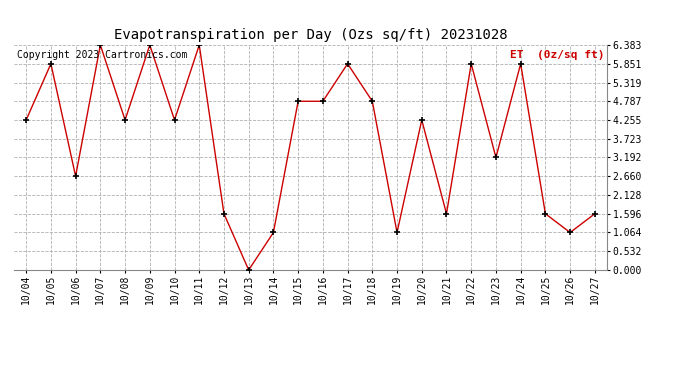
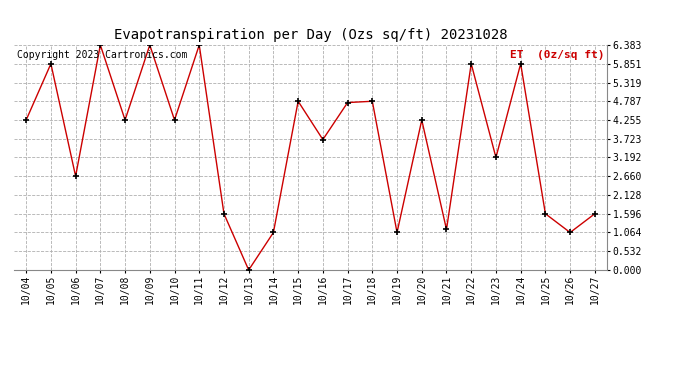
10/16: 4.79 -> 3.70
10/17: 5.85 -> 4.75
10/21: 1.60 -> 1.15
